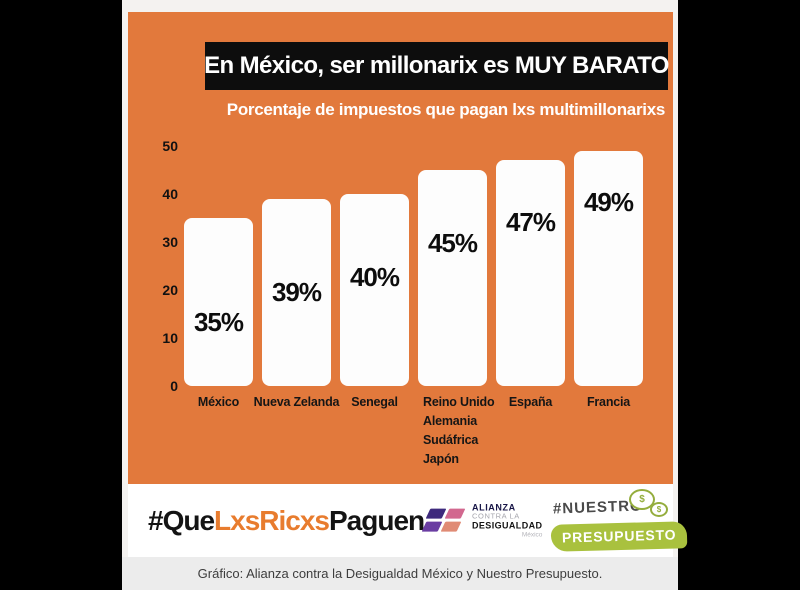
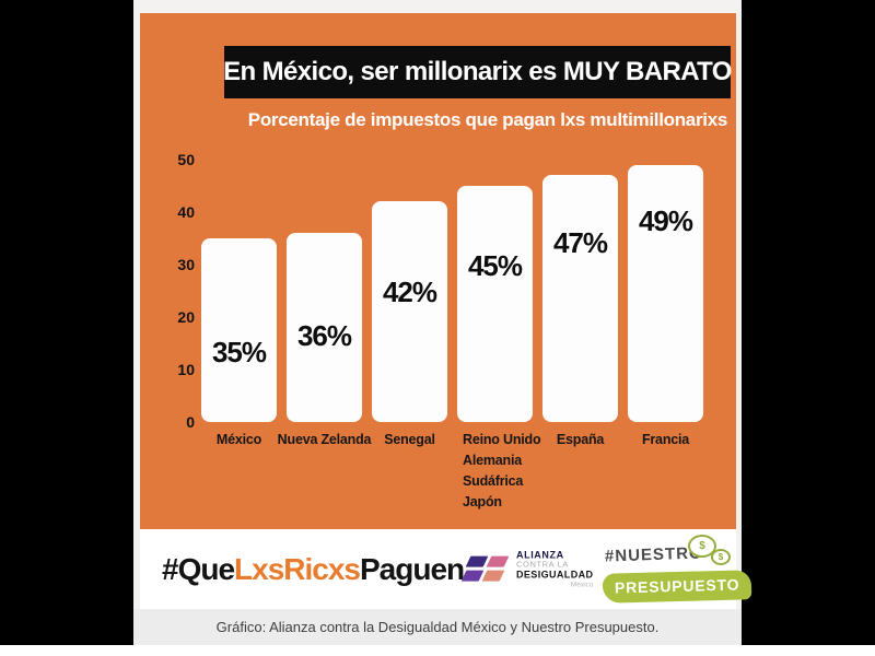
Nueva Zelanda: 39% -> 36%
Senegal: 40% -> 42%
